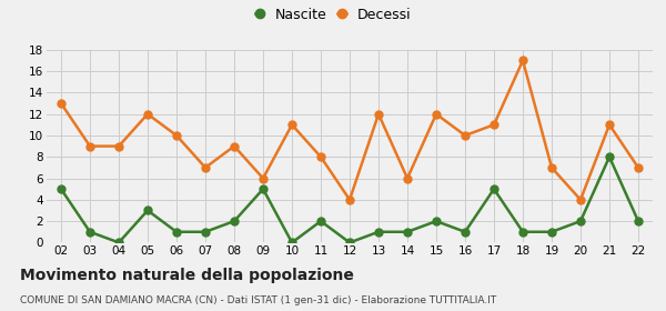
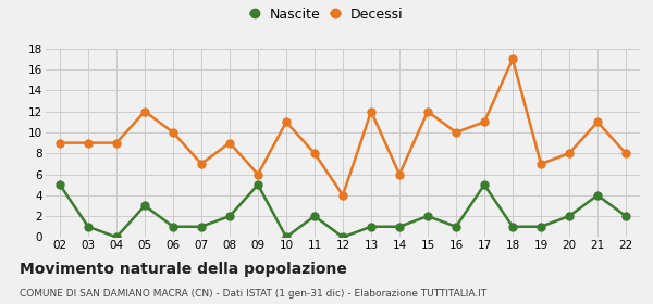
Decessi/02: 13 -> 9
Decessi/20: 4 -> 8
Nascite/21: 8 -> 4
Decessi/22: 7 -> 8
